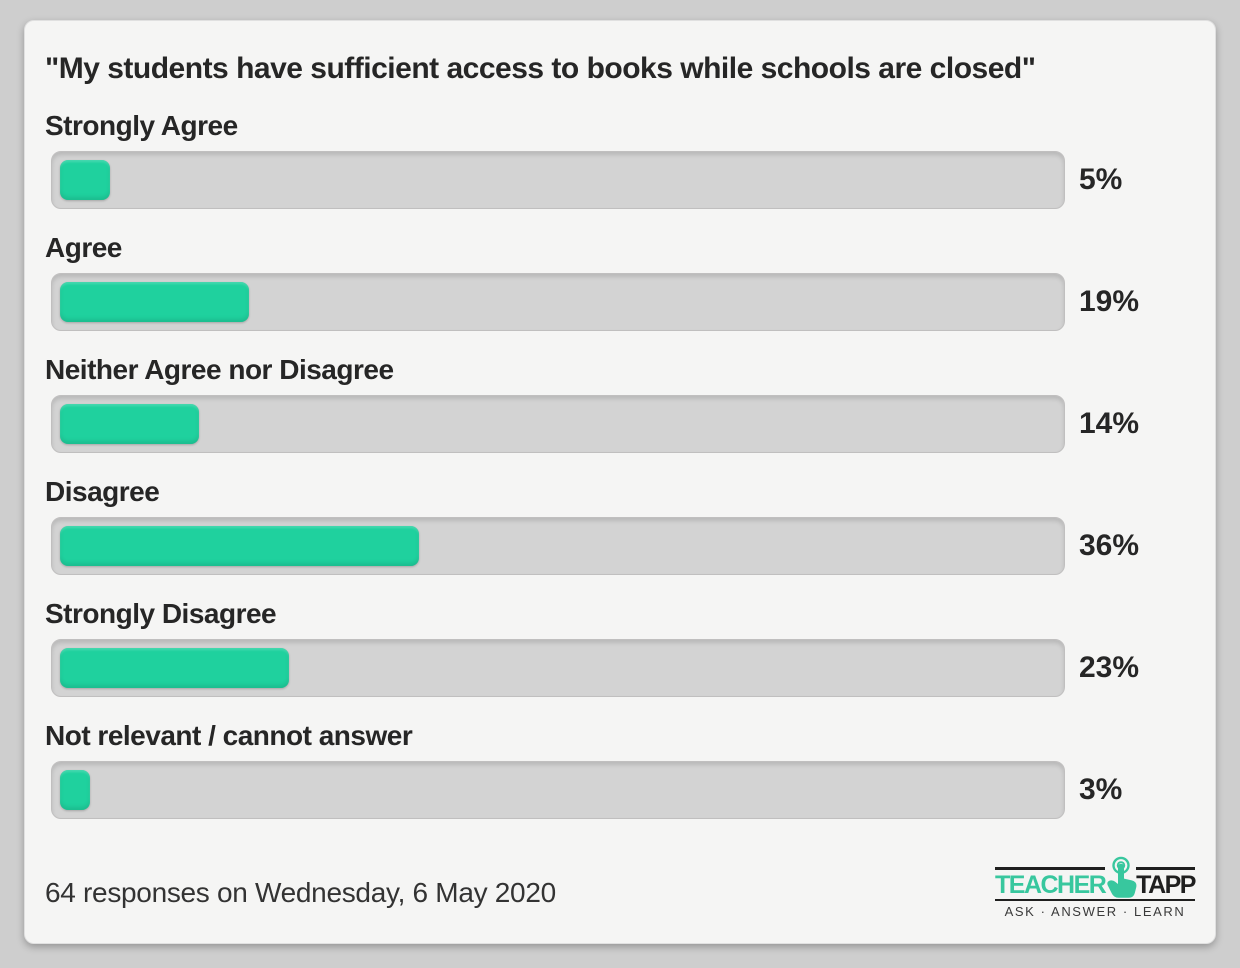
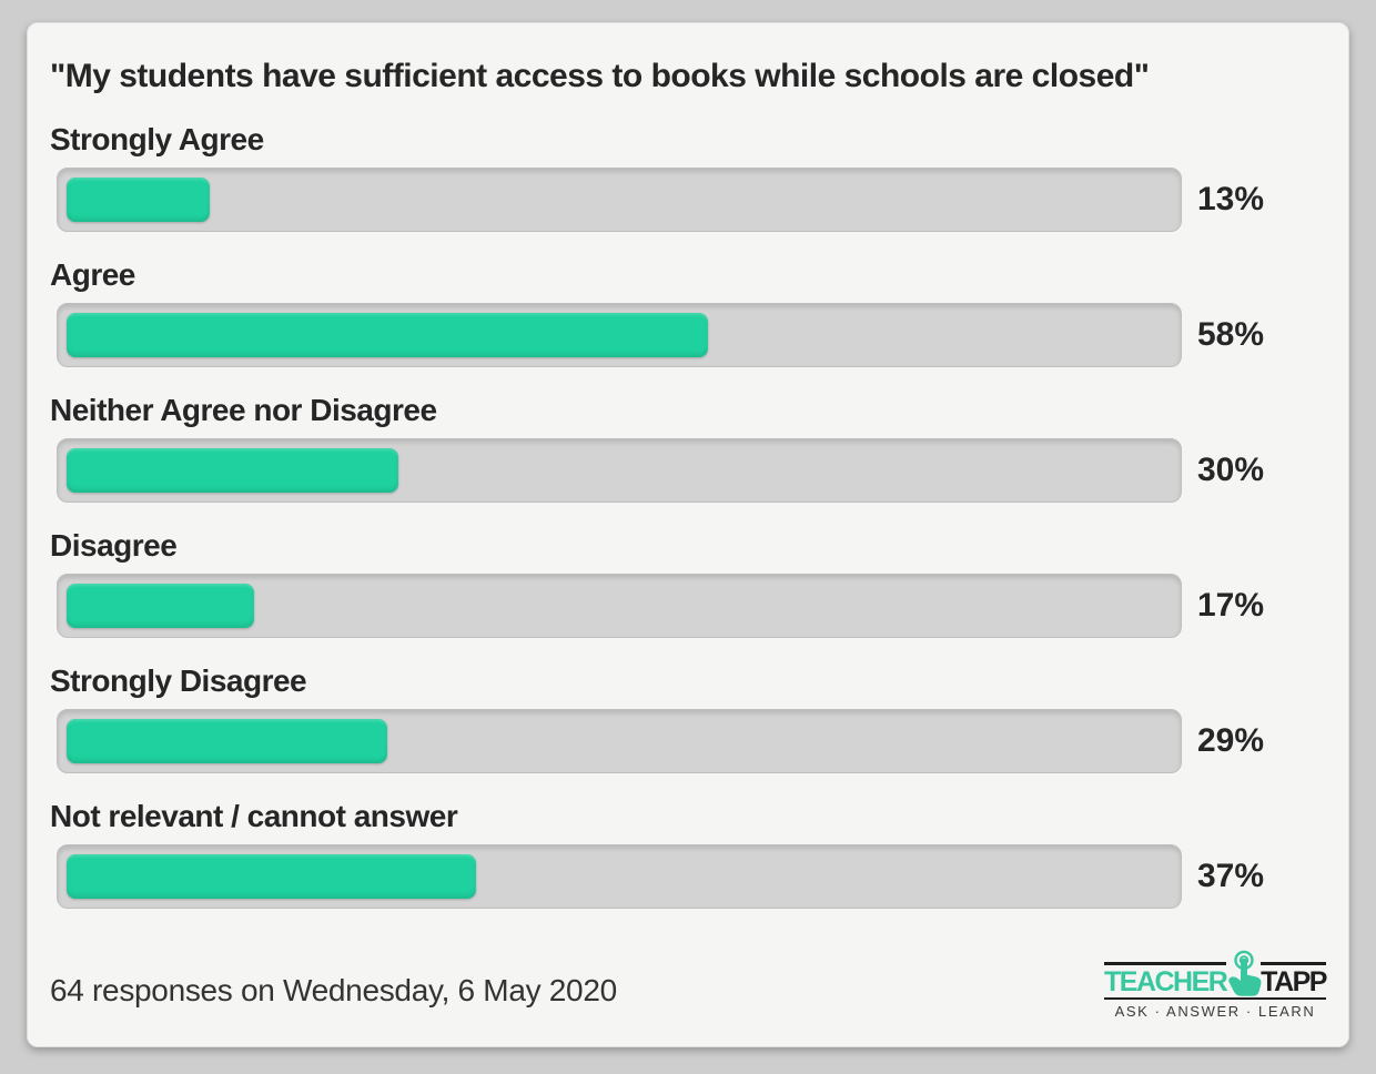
Strongly Agree: 5% -> 13%
Agree: 19% -> 58%
Neither Agree nor Disagree: 14% -> 30%
Disagree: 36% -> 17%
Strongly Disagree: 23% -> 29%
Not relevant / cannot answer: 3% -> 37%
